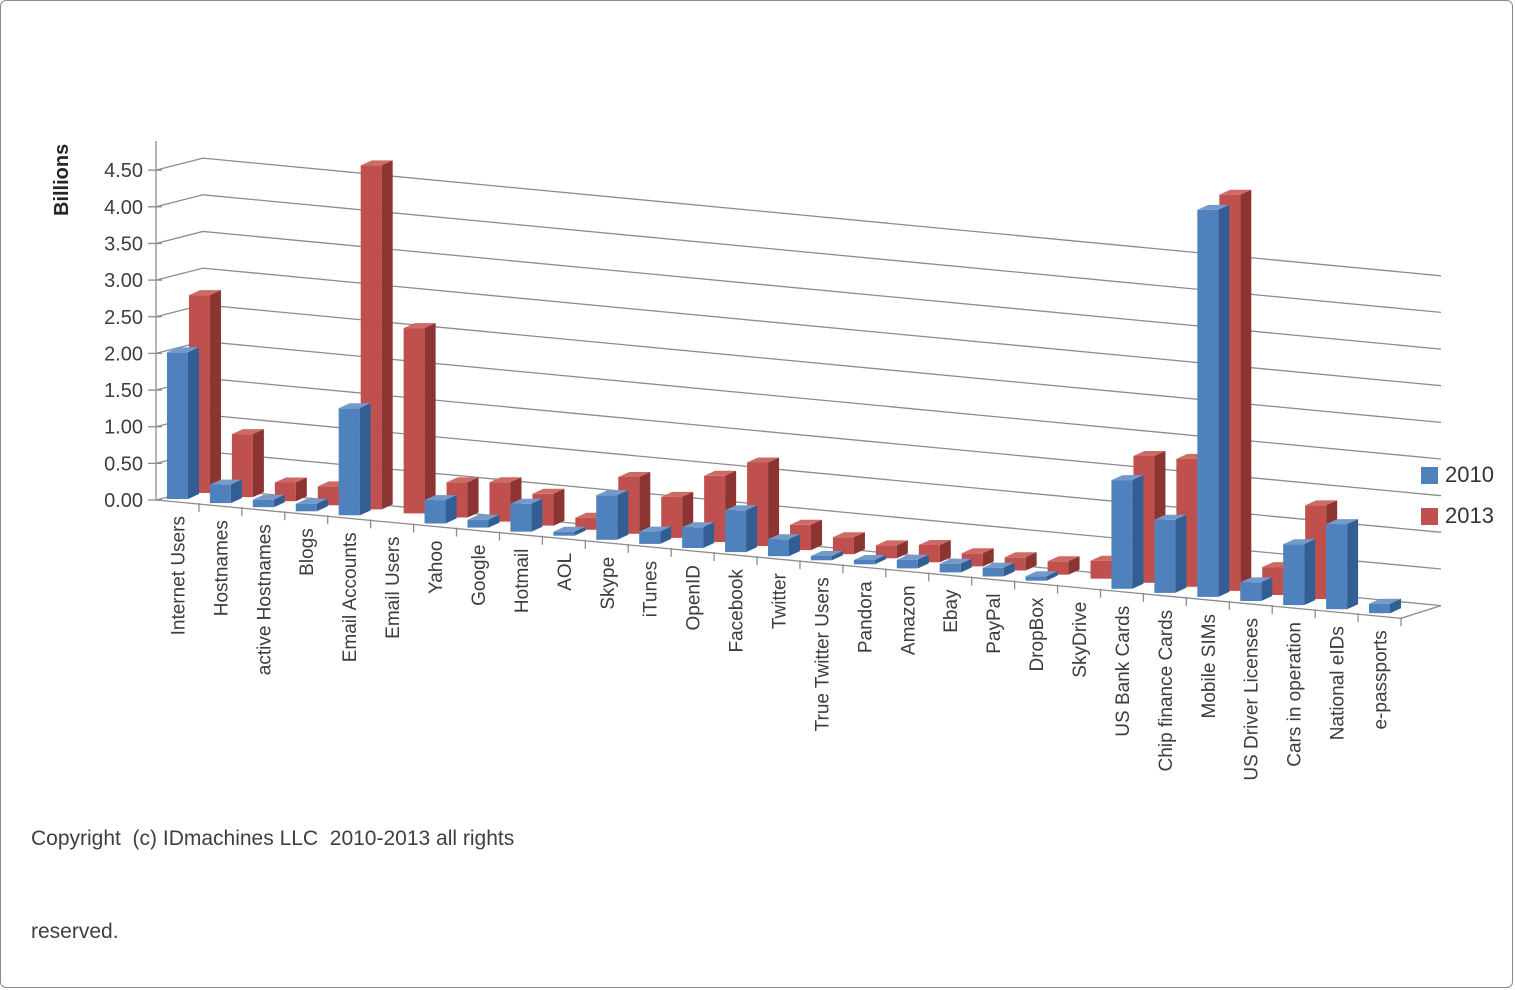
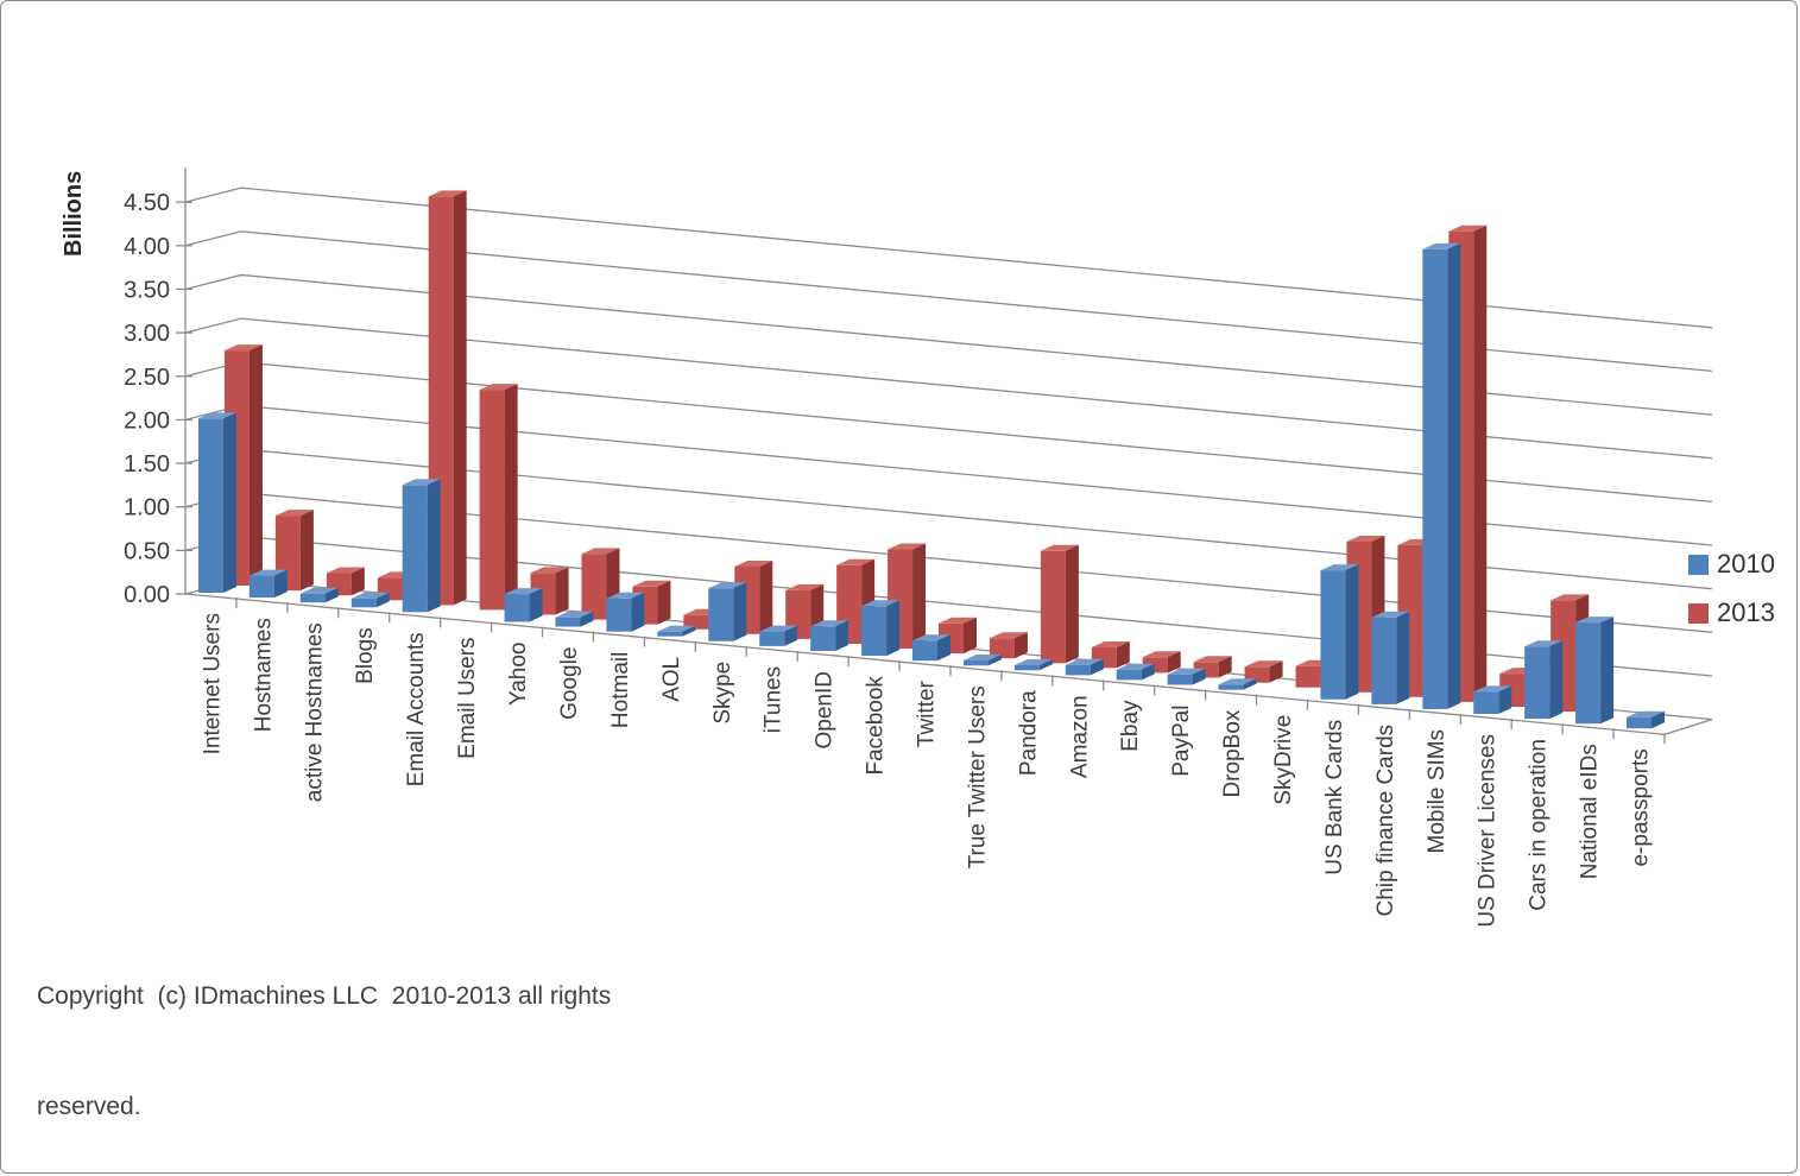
2013/Google: 0.5 -> 0.7
2013/Pandora: 0.1 -> 1.1
